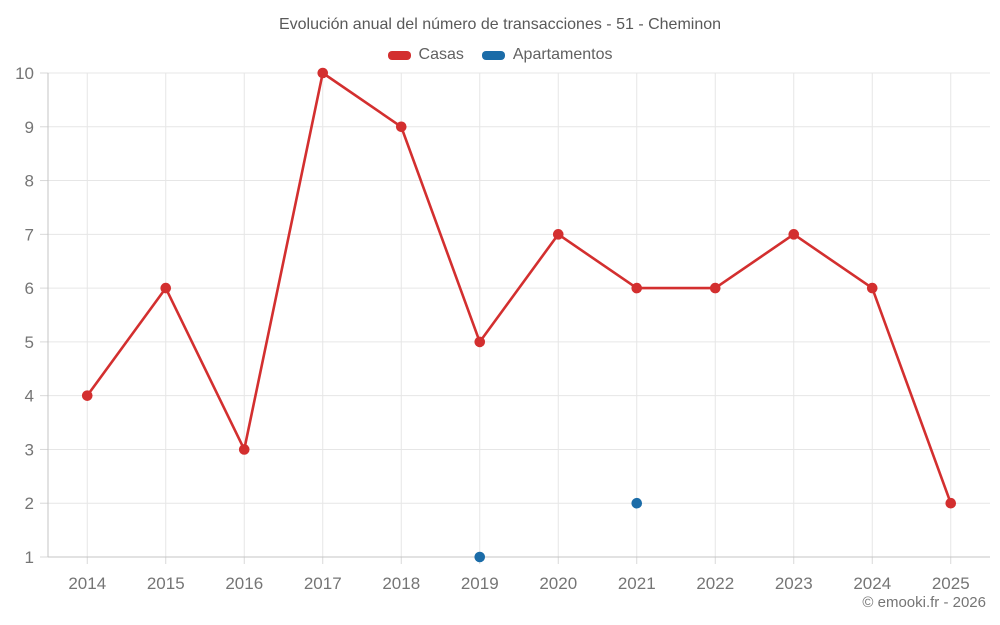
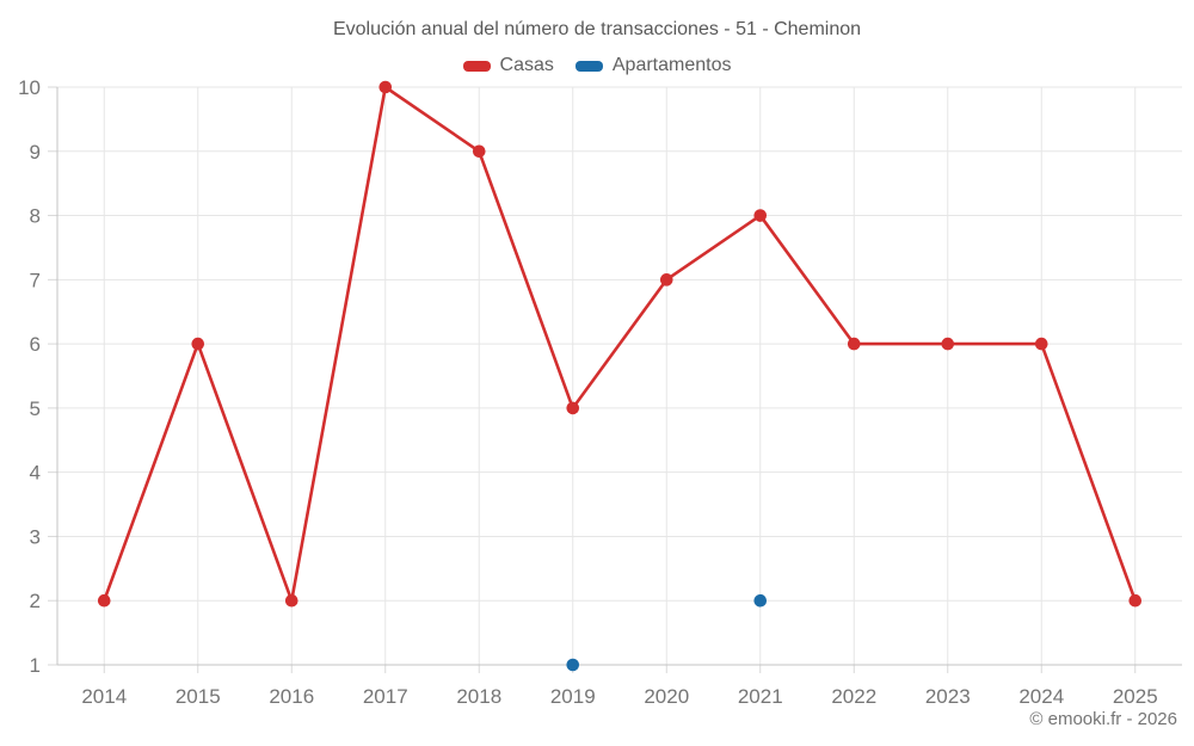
Casas/2014: 4 -> 2
Casas/2016: 3 -> 2
Casas/2021: 6 -> 8
Casas/2023: 7 -> 6
